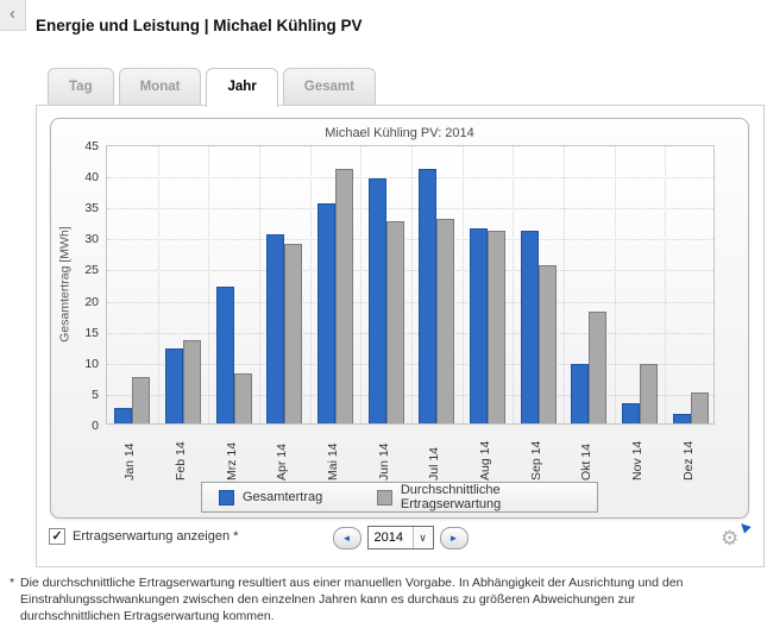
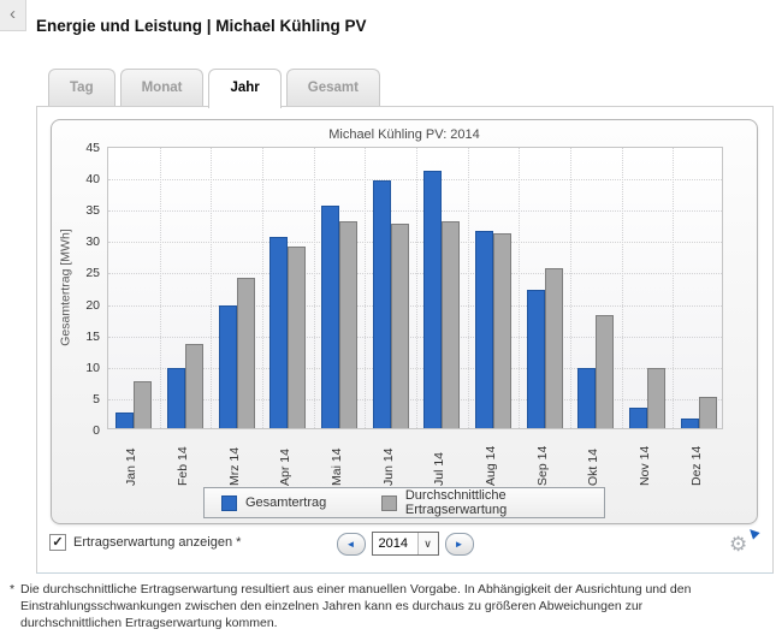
Gesamtertrag/Feb 14: 12 -> 10
Gesamtertrag/Mrz 14: 22 -> 20
Durchschnittliche Ertragserwartung/Mrz 14: 8 -> 24
Durchschnittliche Ertragserwartung/Mai 14: 41 -> 33
Gesamtertrag/Sep 14: 31 -> 22
